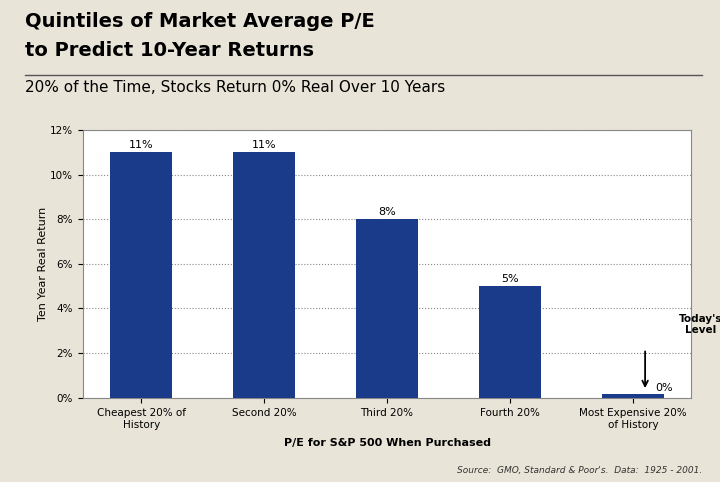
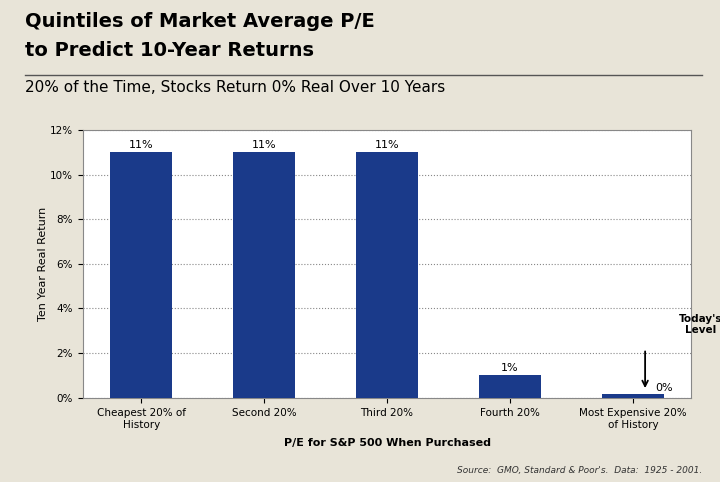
Third 20%: 8% -> 11%
Fourth 20%: 5% -> 1%
